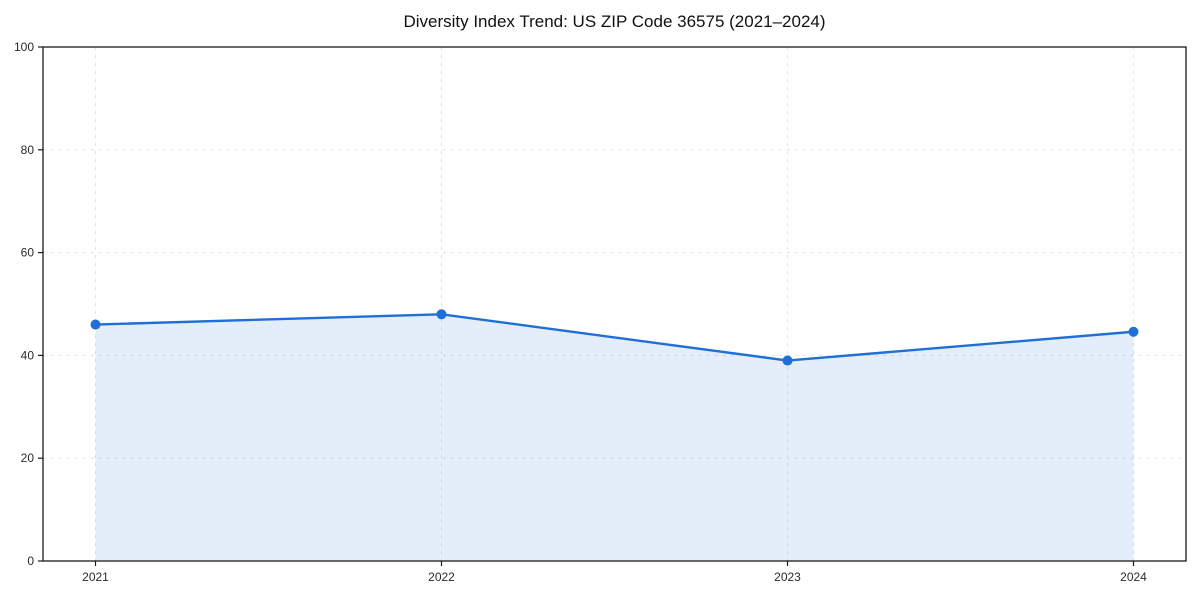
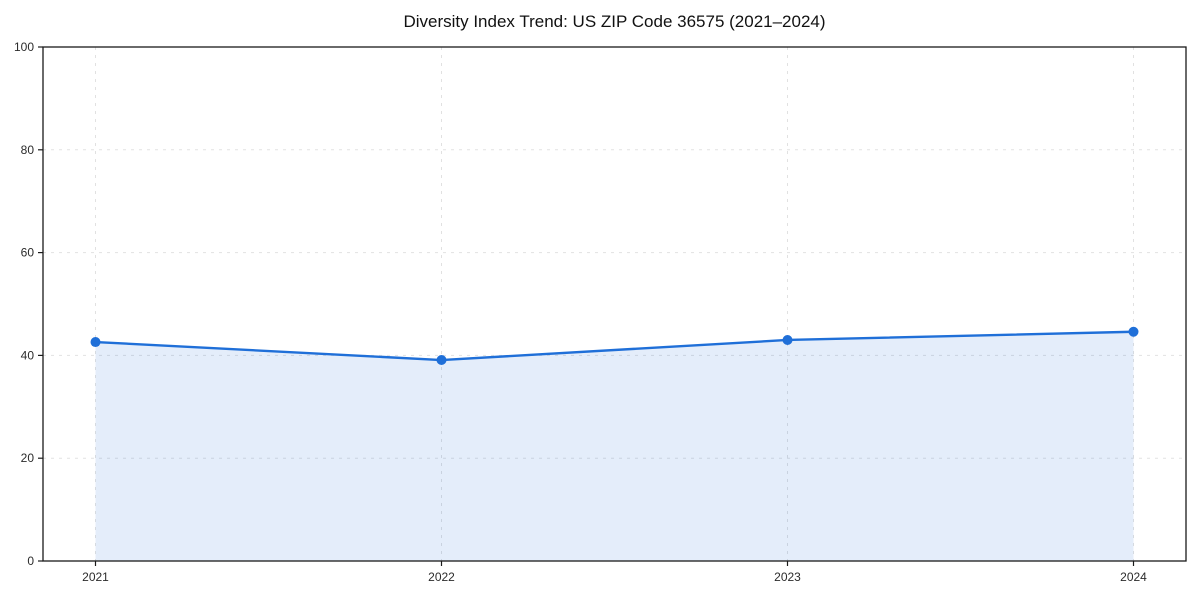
2021: 46 -> 43
2022: 48 -> 39
2023: 39 -> 43
